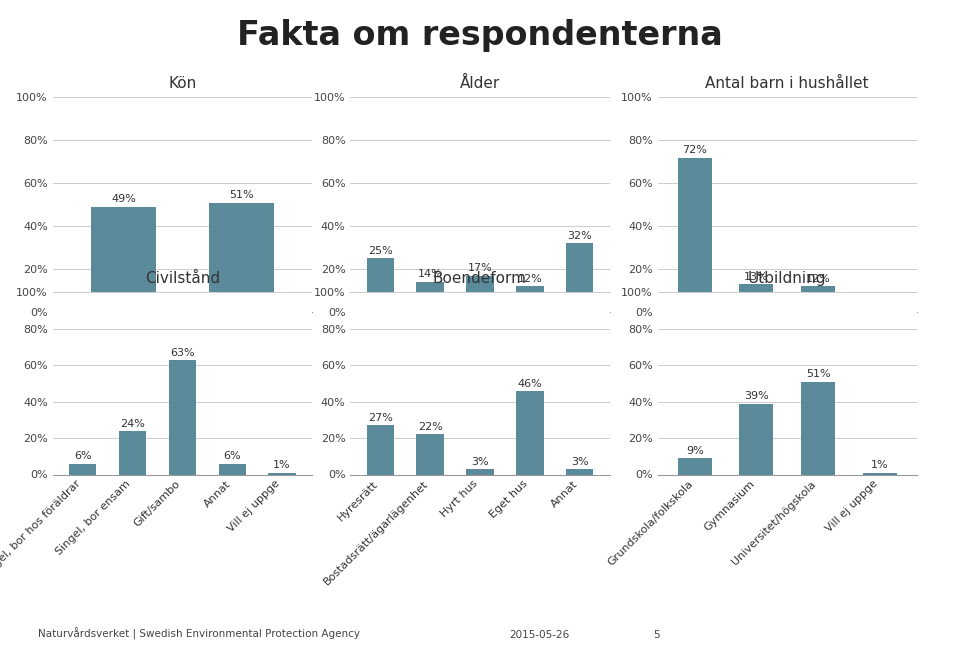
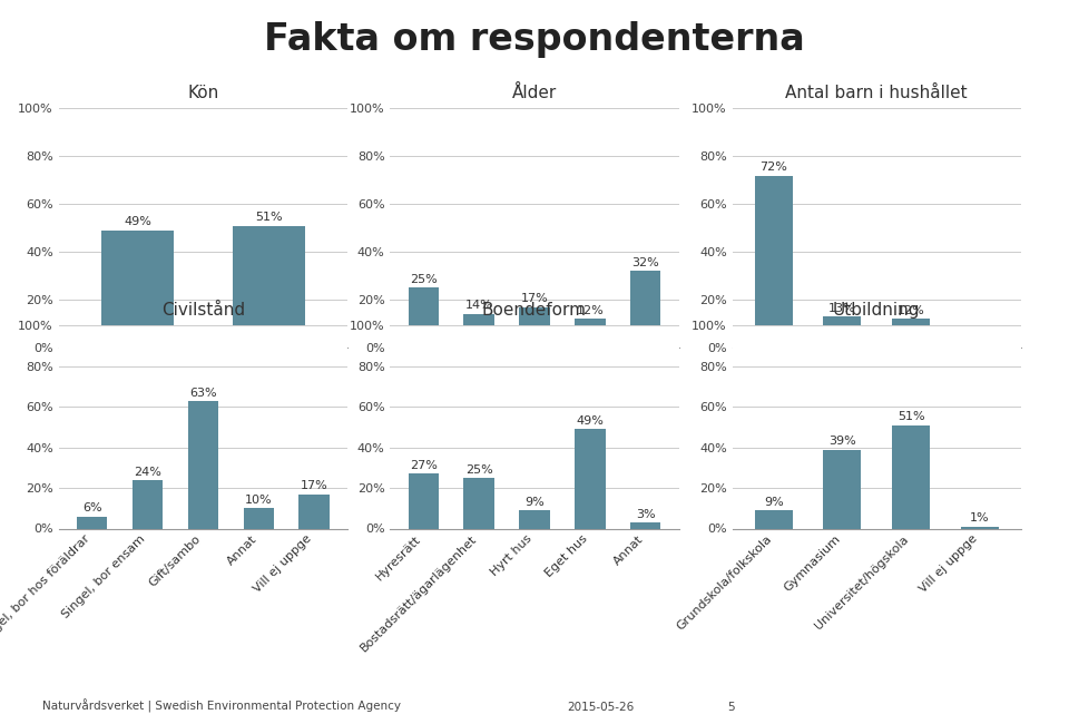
Civilstånd/Annat: 6% -> 10%
Civilstånd/Vill ej uppge: 1% -> 17%
Boendeform/Bostadsrätt/ägarlägenhet: 22% -> 25%
Boendeform/Hyrt hus: 3% -> 9%
Boendeform/Eget hus: 46% -> 49%
